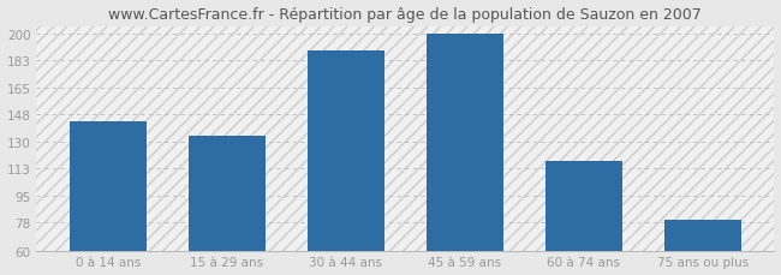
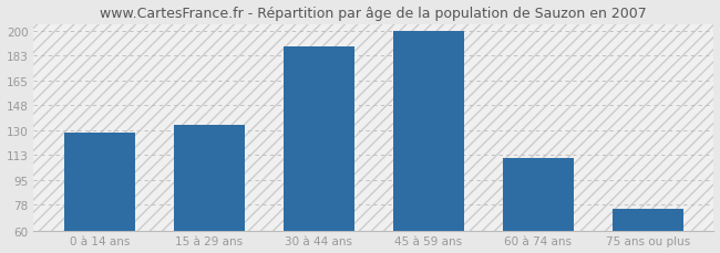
0 à 14 ans: 143 -> 129
60 à 74 ans: 118 -> 111
75 ans ou plus: 80 -> 75
